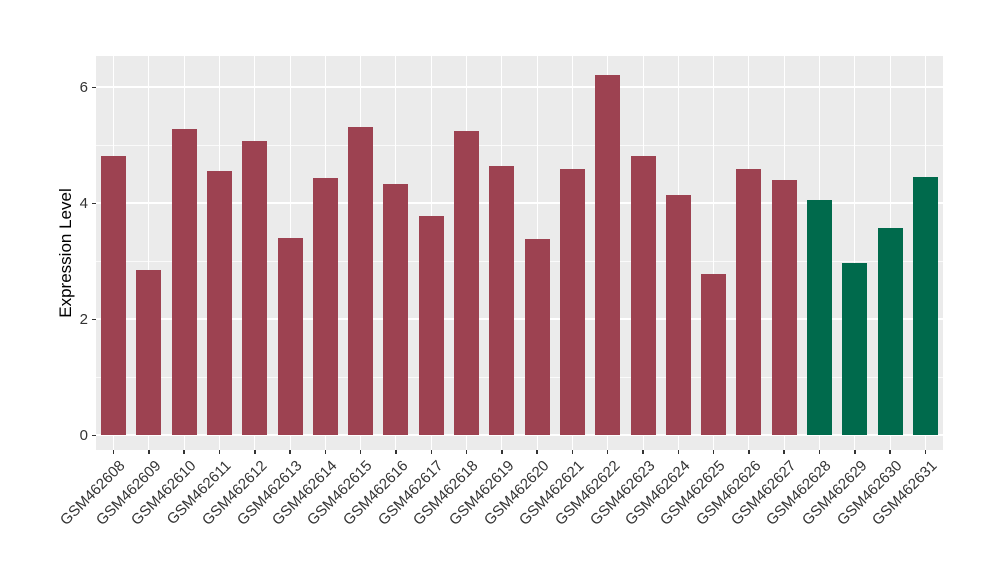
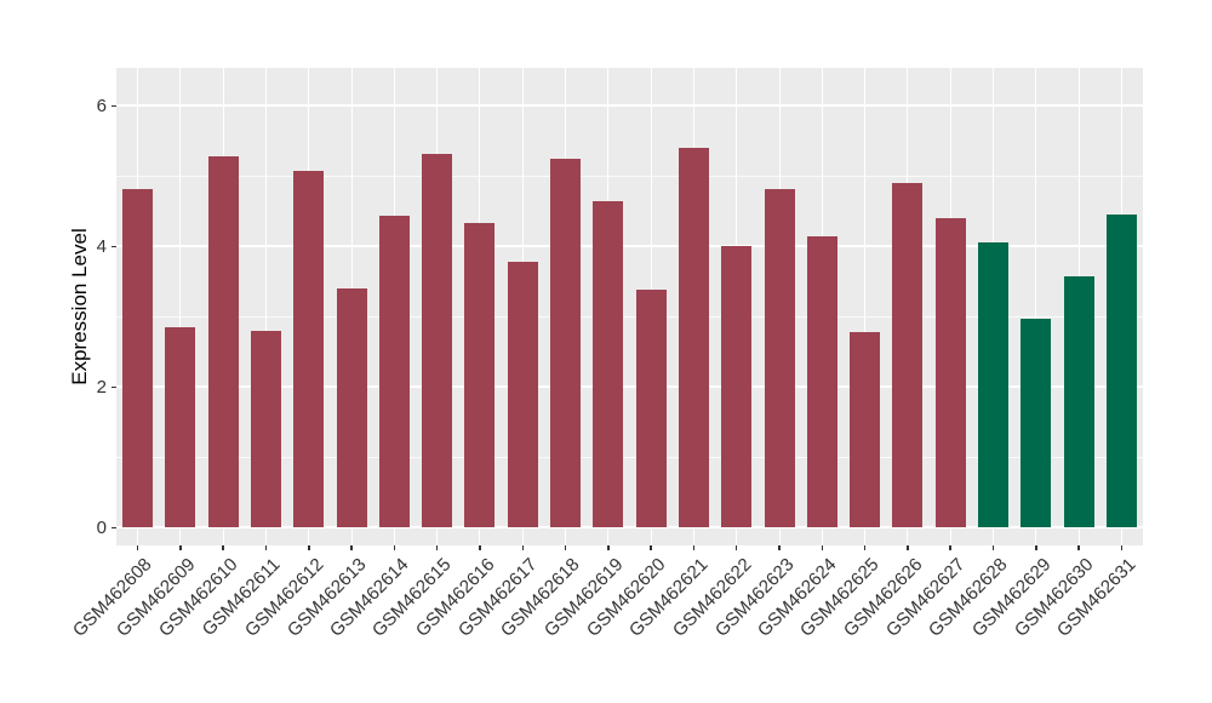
GSM462611: 4.6 -> 2.8
GSM462621: 4.6 -> 5.4
GSM462622: 6.2 -> 4.0
GSM462626: 4.6 -> 4.9
